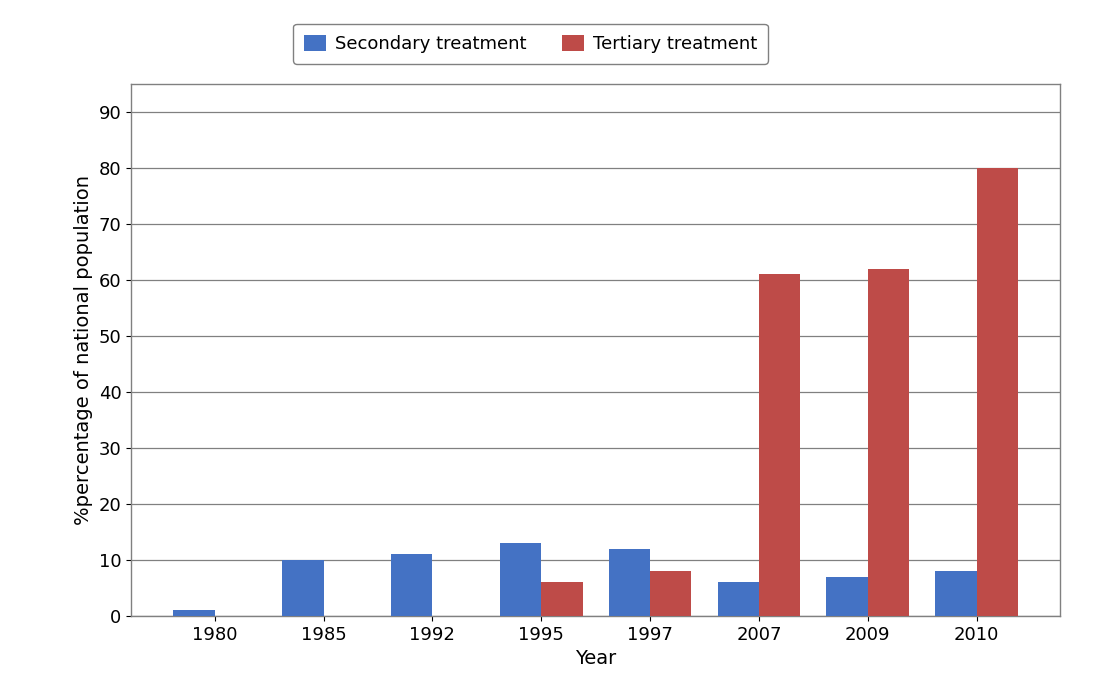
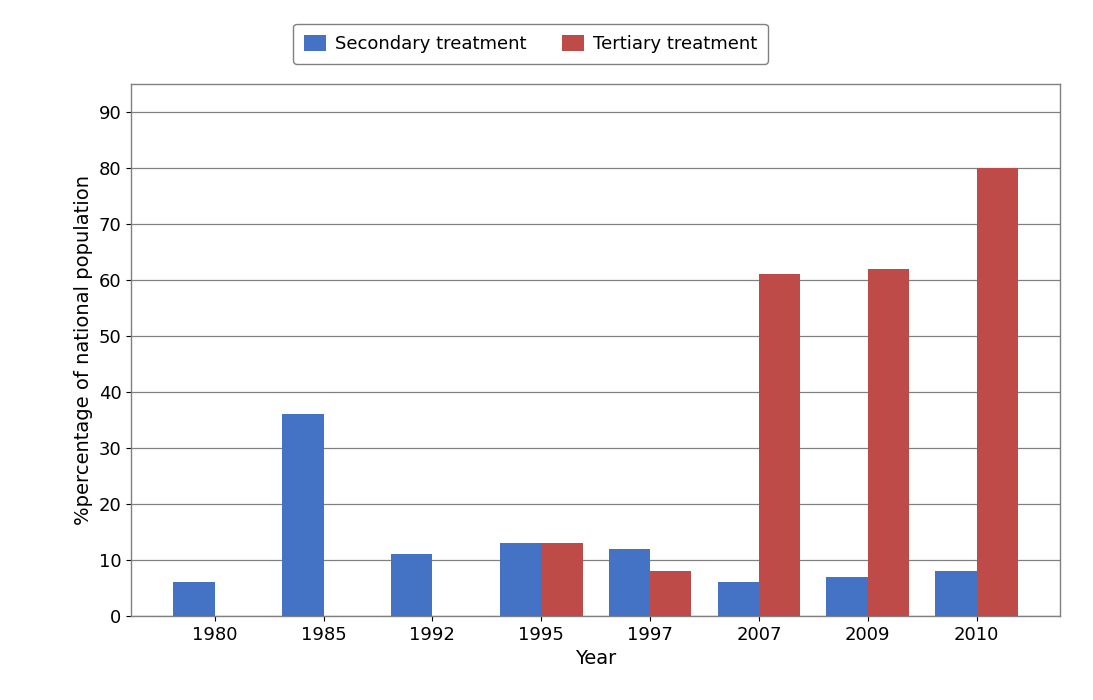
Secondary treatment/1980: 1 -> 6
Secondary treatment/1985: 10 -> 36
Tertiary treatment/1995: 6 -> 13
